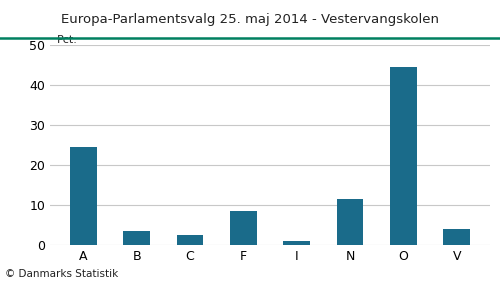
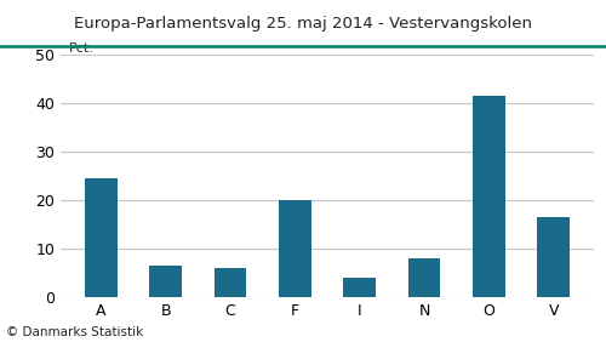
B: 3.5 -> 6.5
C: 2.5 -> 6.0
F: 8.5 -> 20.0
I: 1.0 -> 4.0
N: 11.5 -> 8.0
O: 44.5 -> 41.5
V: 4.0 -> 16.5
